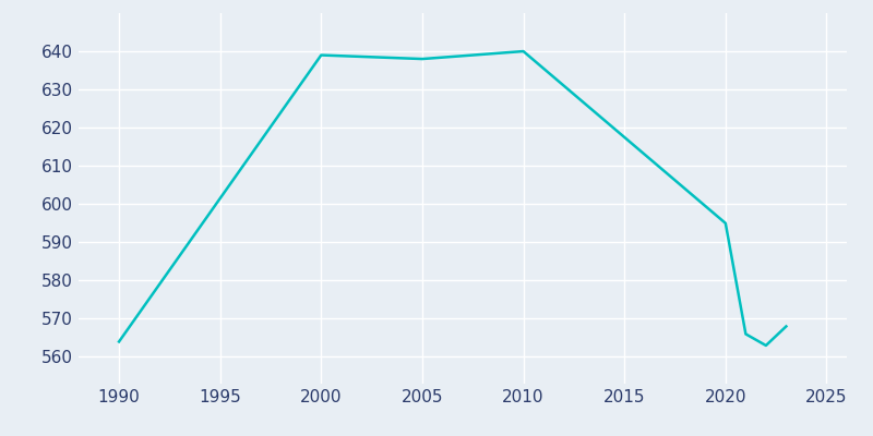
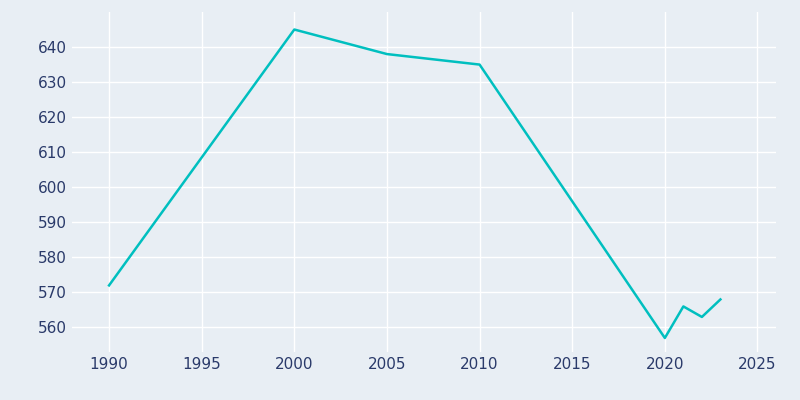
1990: 564 -> 572
2000: 639 -> 645
2010: 640 -> 635
2020: 595 -> 557
